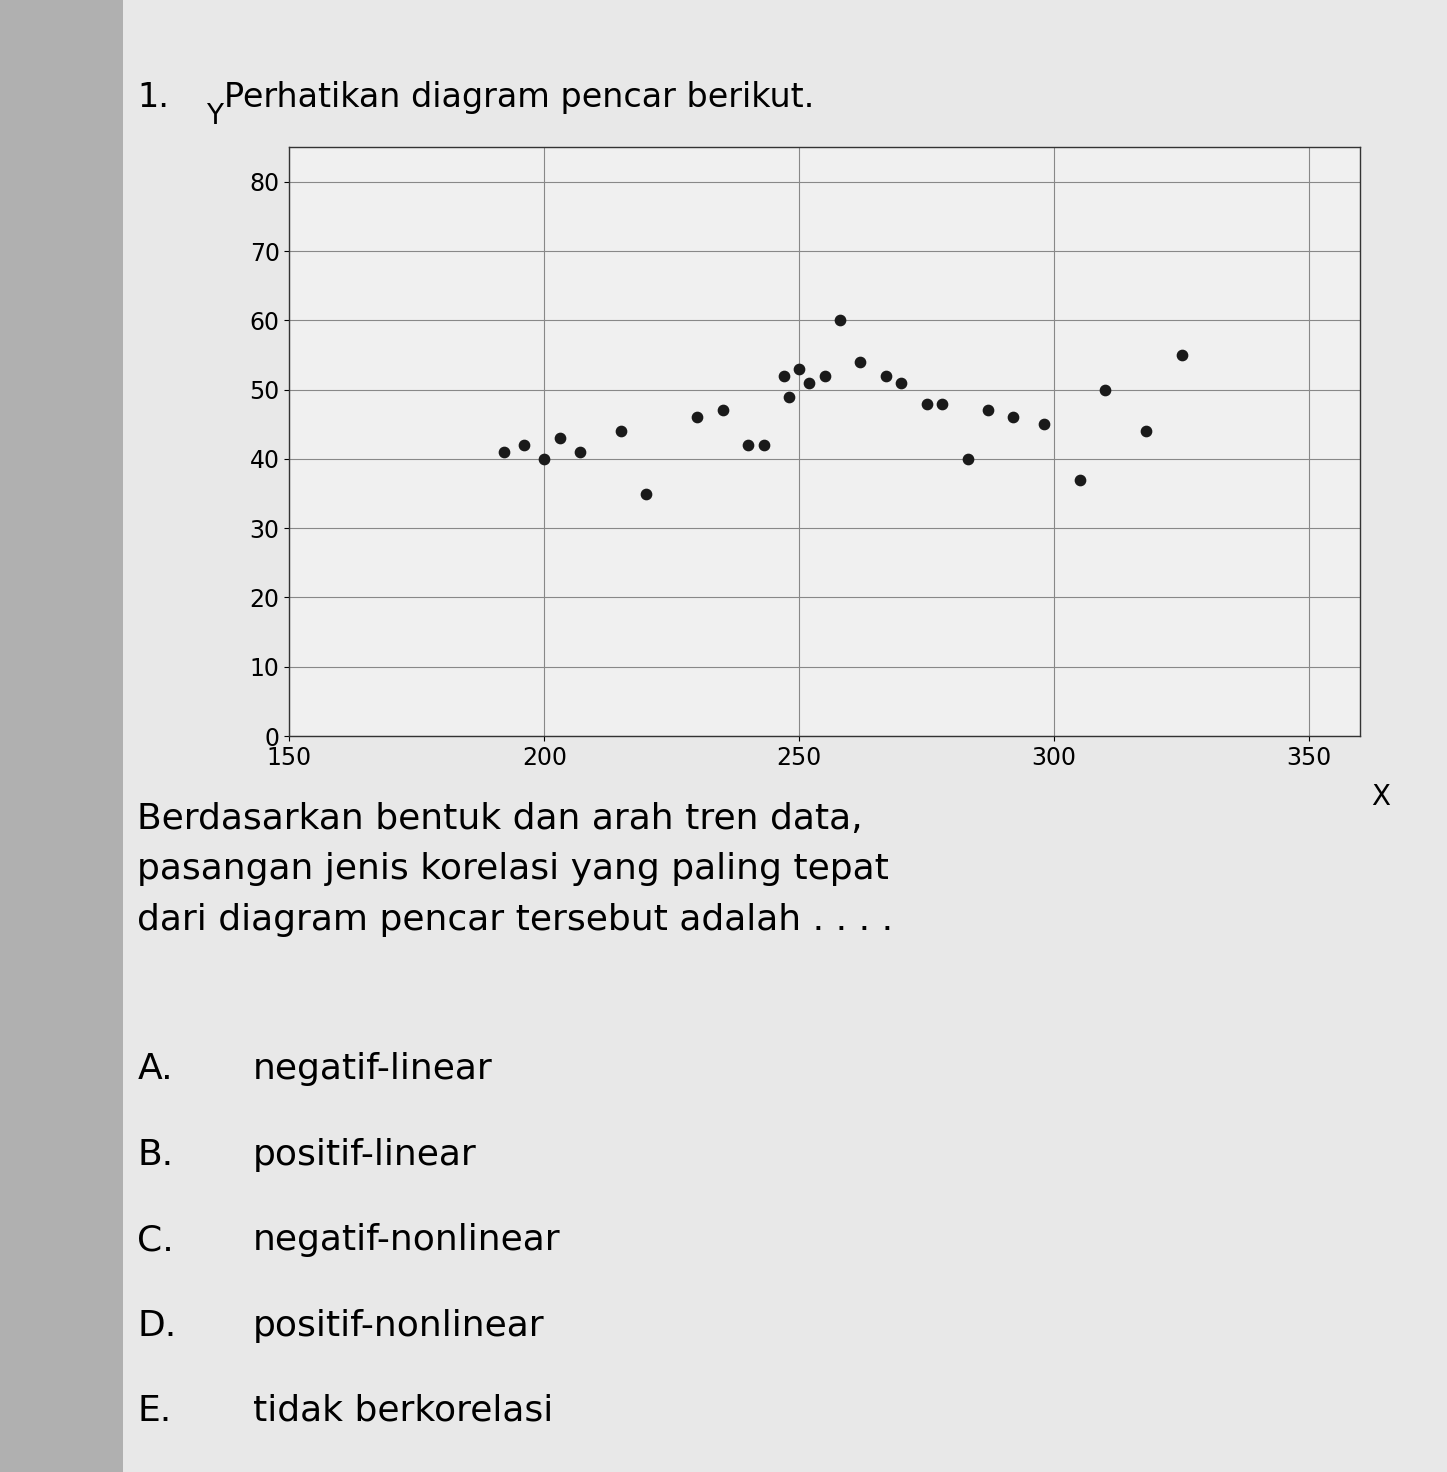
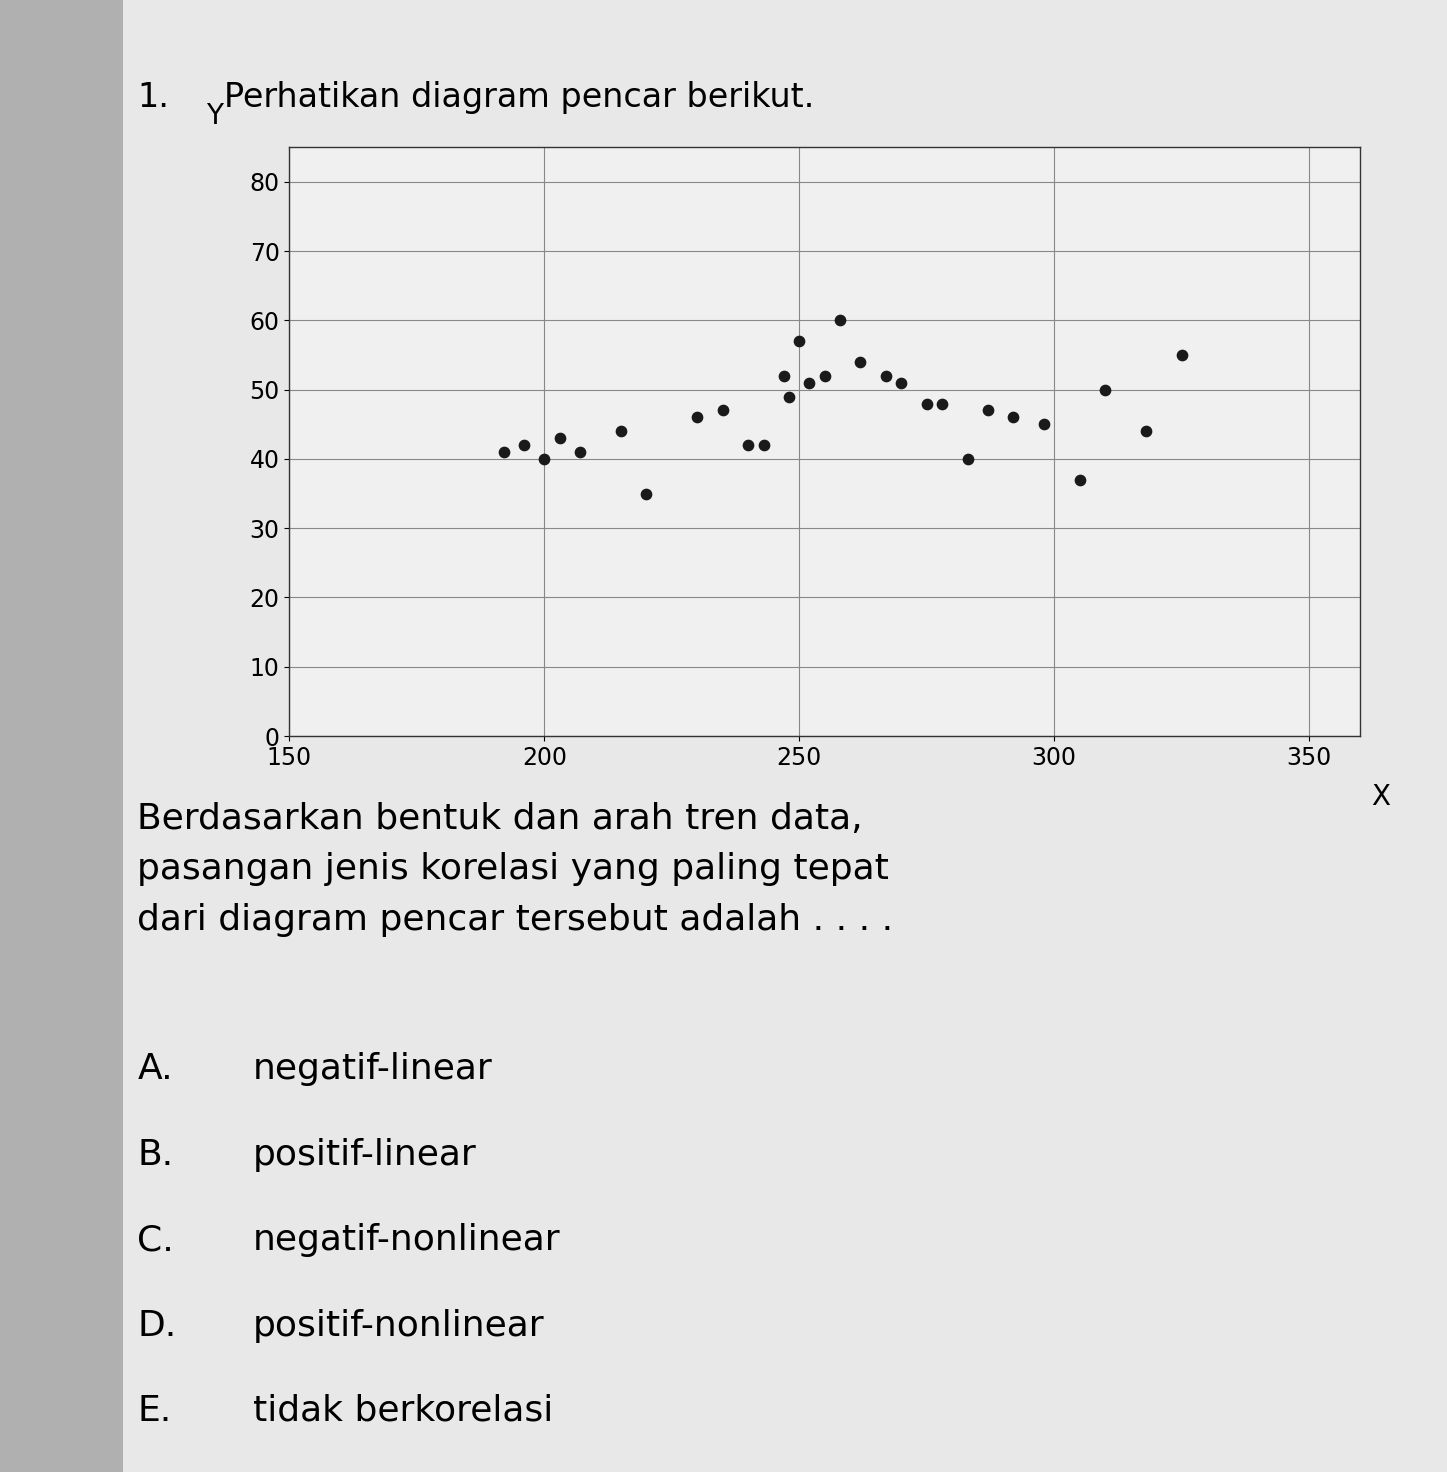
250: 53 -> 57
